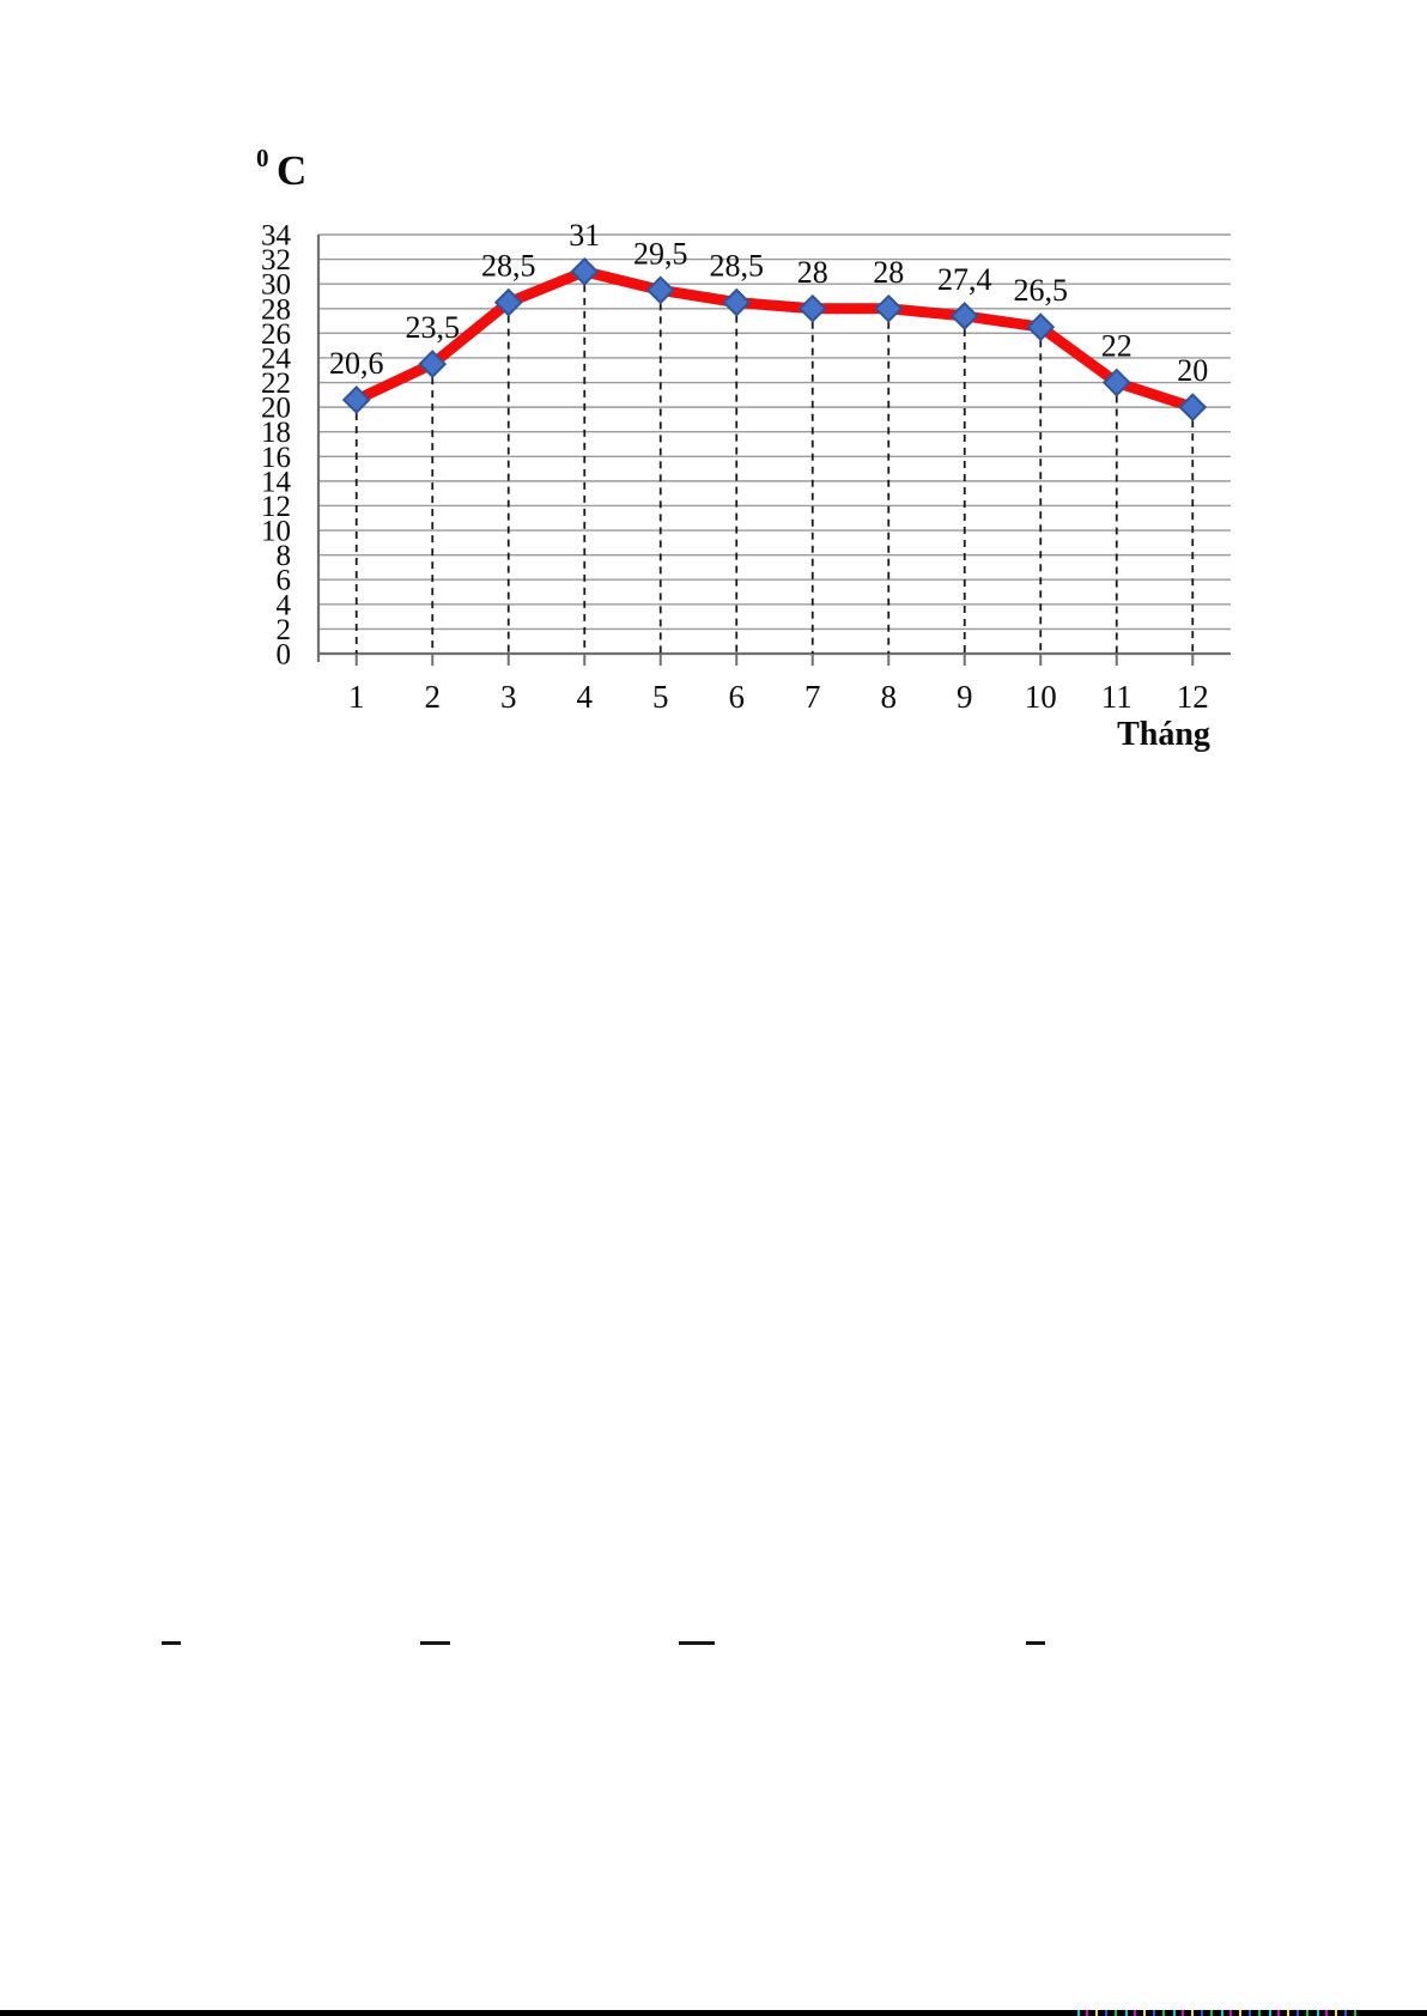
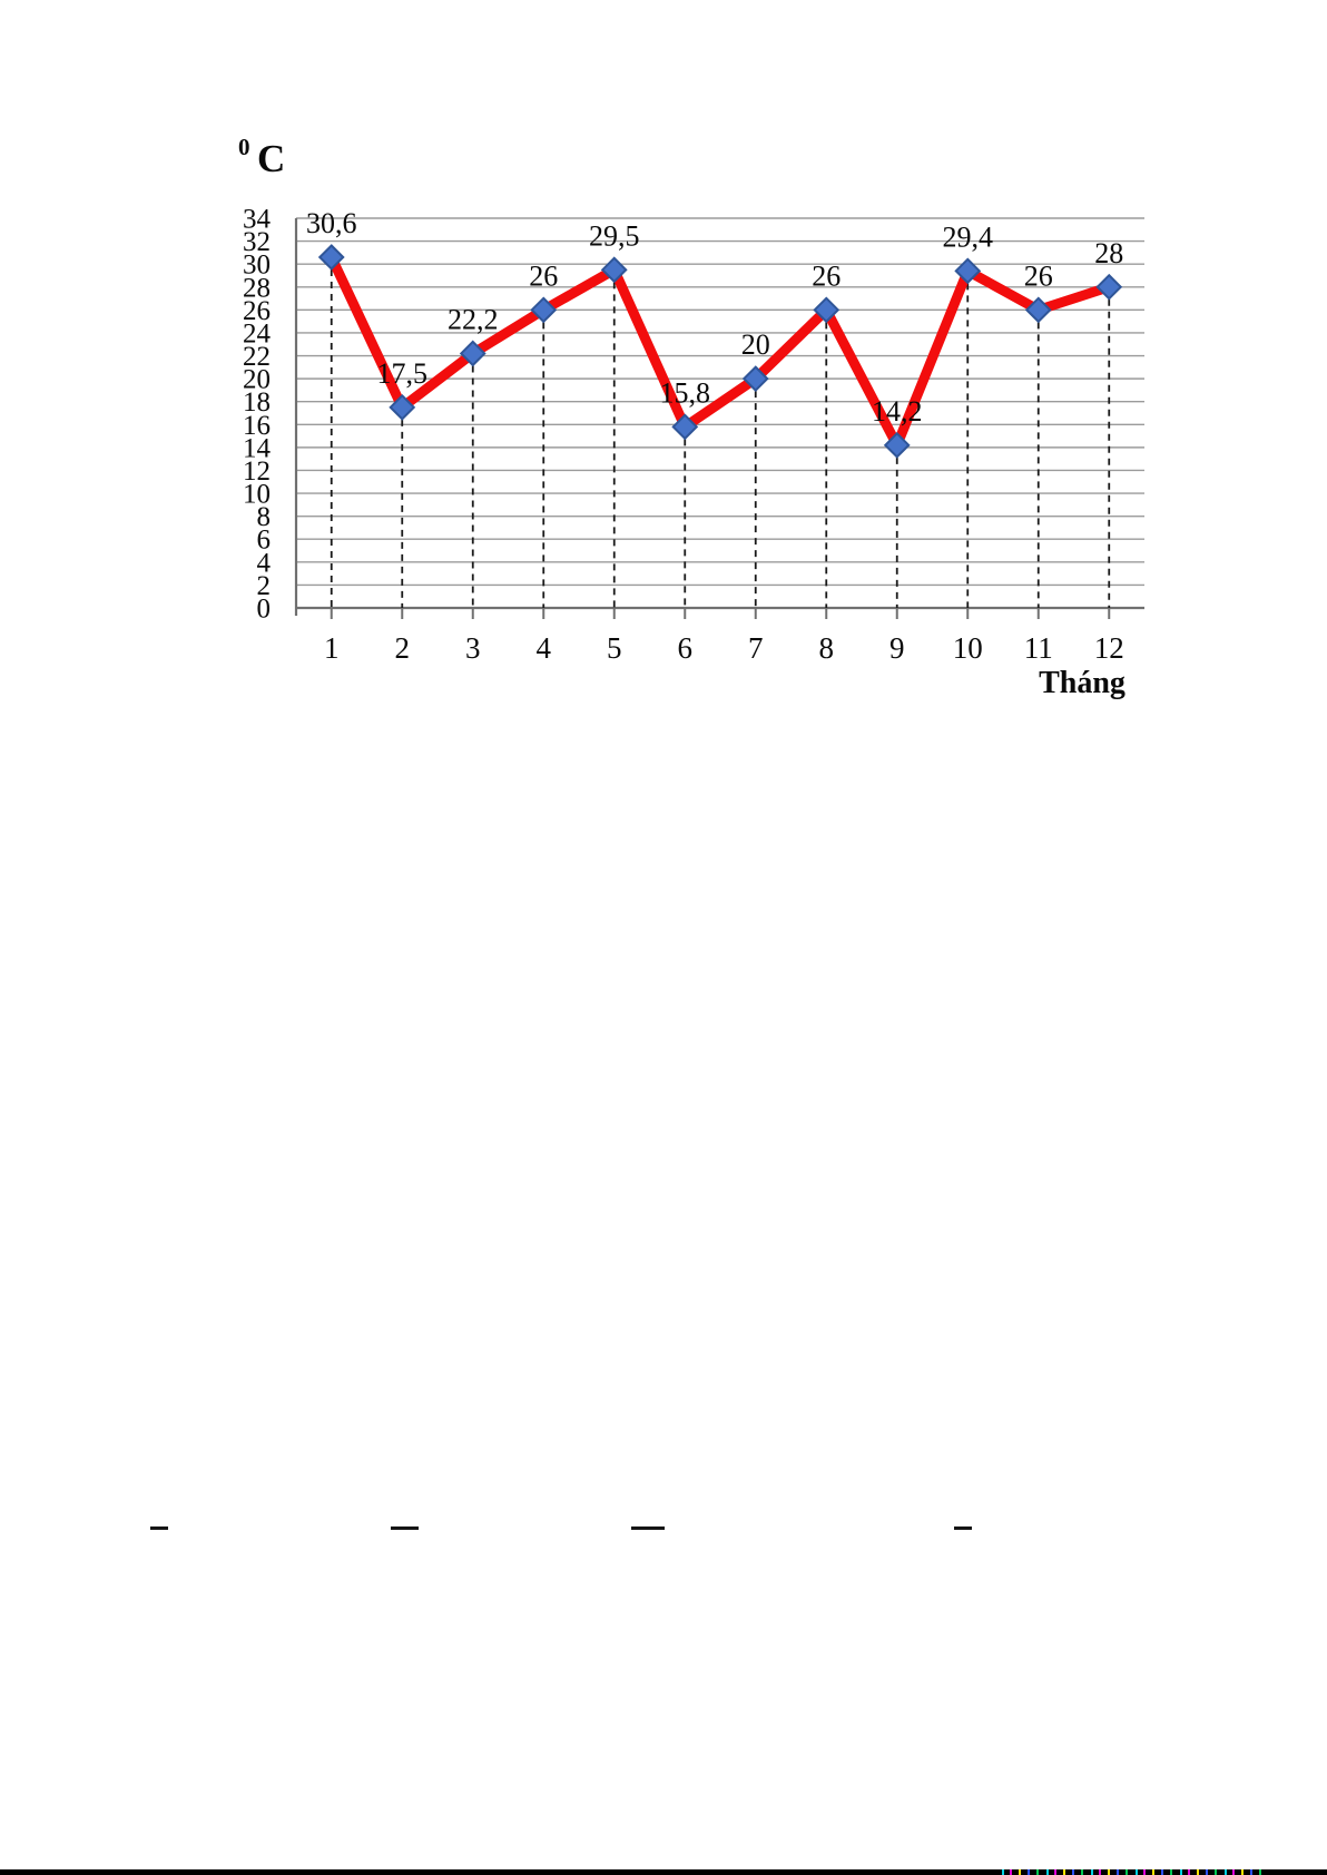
1: 20,6 -> 30,6
2: 23,5 -> 17,5
3: 28,5 -> 22,2
4: 31 -> 26
6: 28,5 -> 15,8
7: 28 -> 20
8: 28 -> 26
9: 27,4 -> 14,2
10: 26,5 -> 29,4
11: 22 -> 26
12: 20 -> 28
